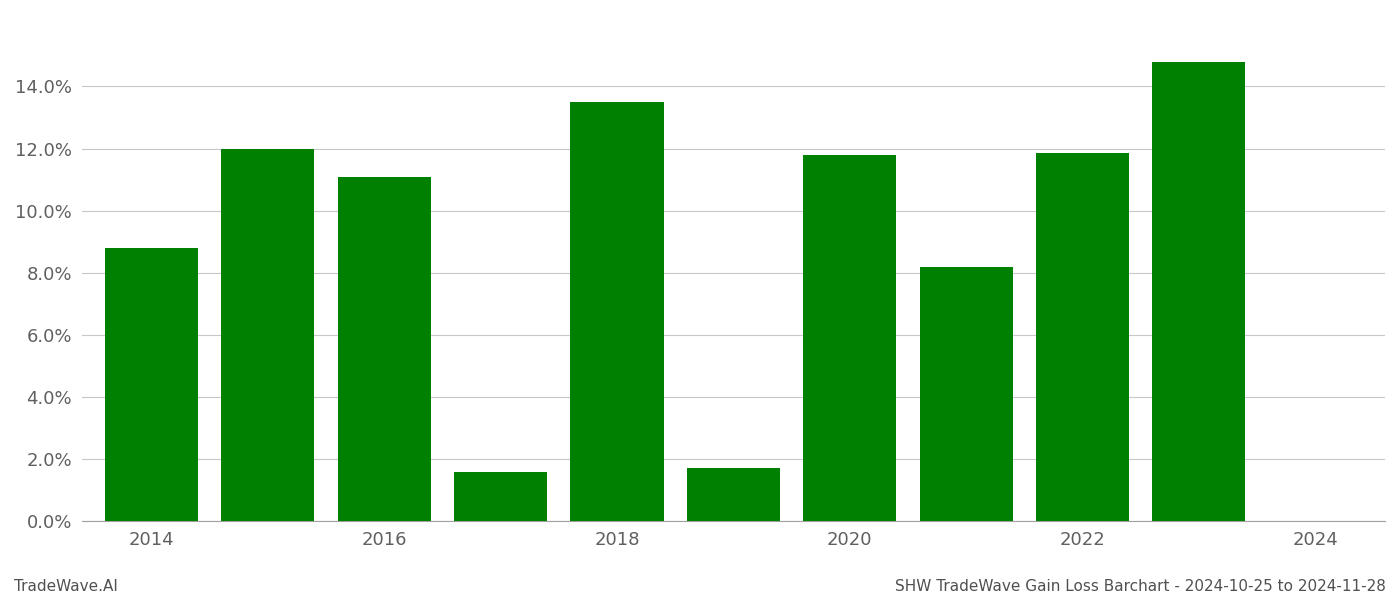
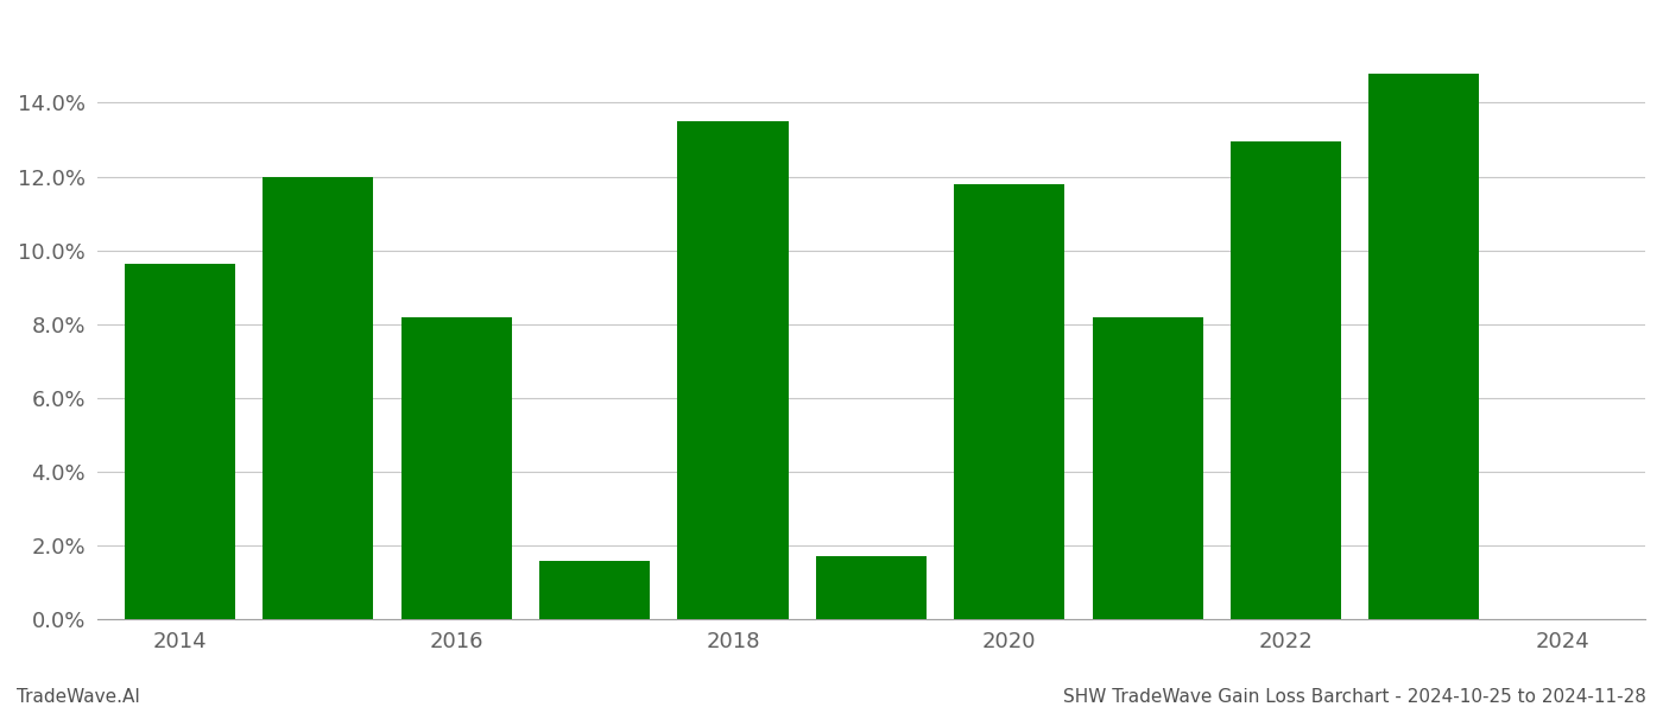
2014: 8.80% -> 9.65%
2016: 11.10% -> 8.20%
2022: 11.85% -> 12.95%
